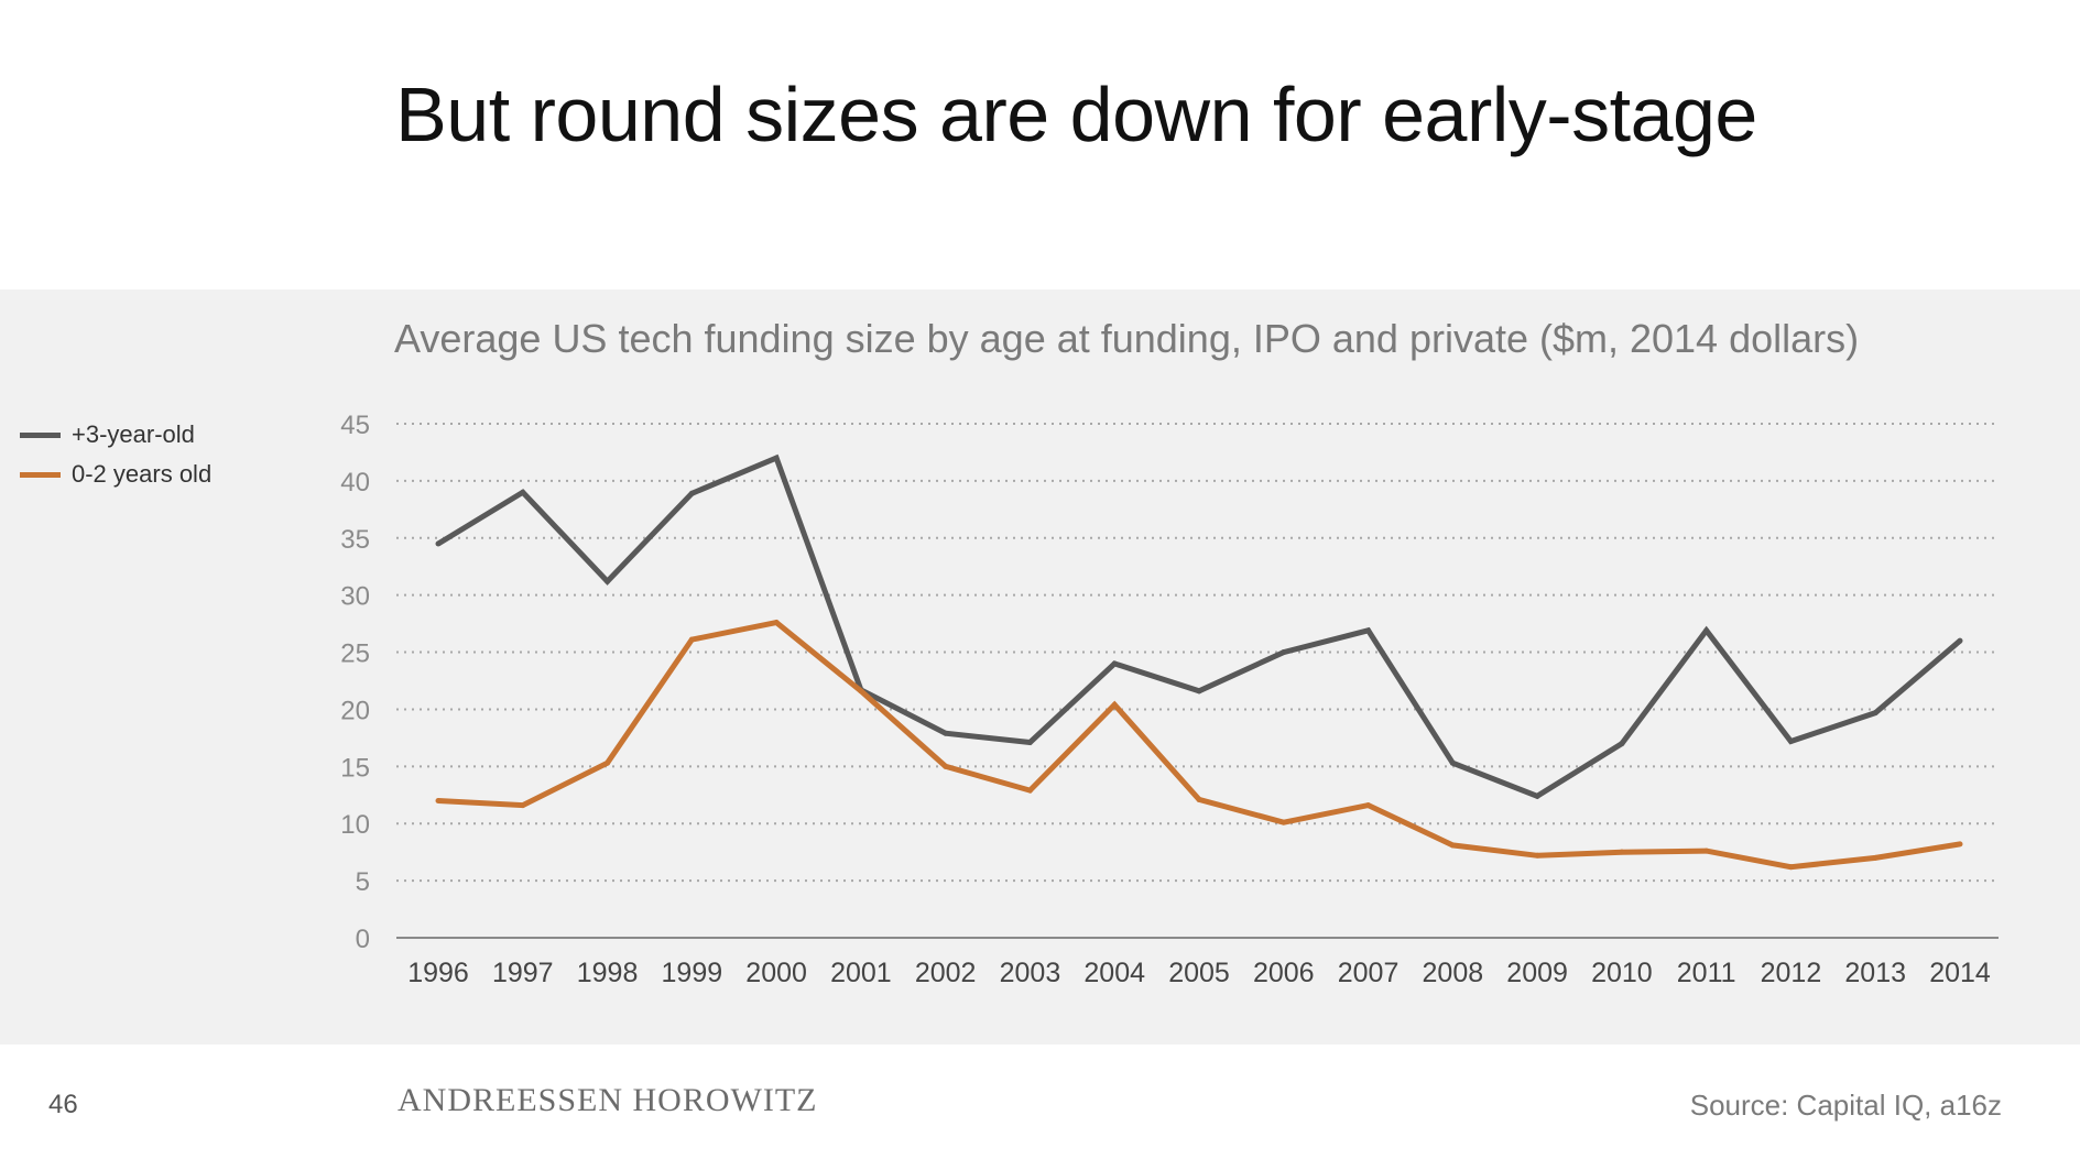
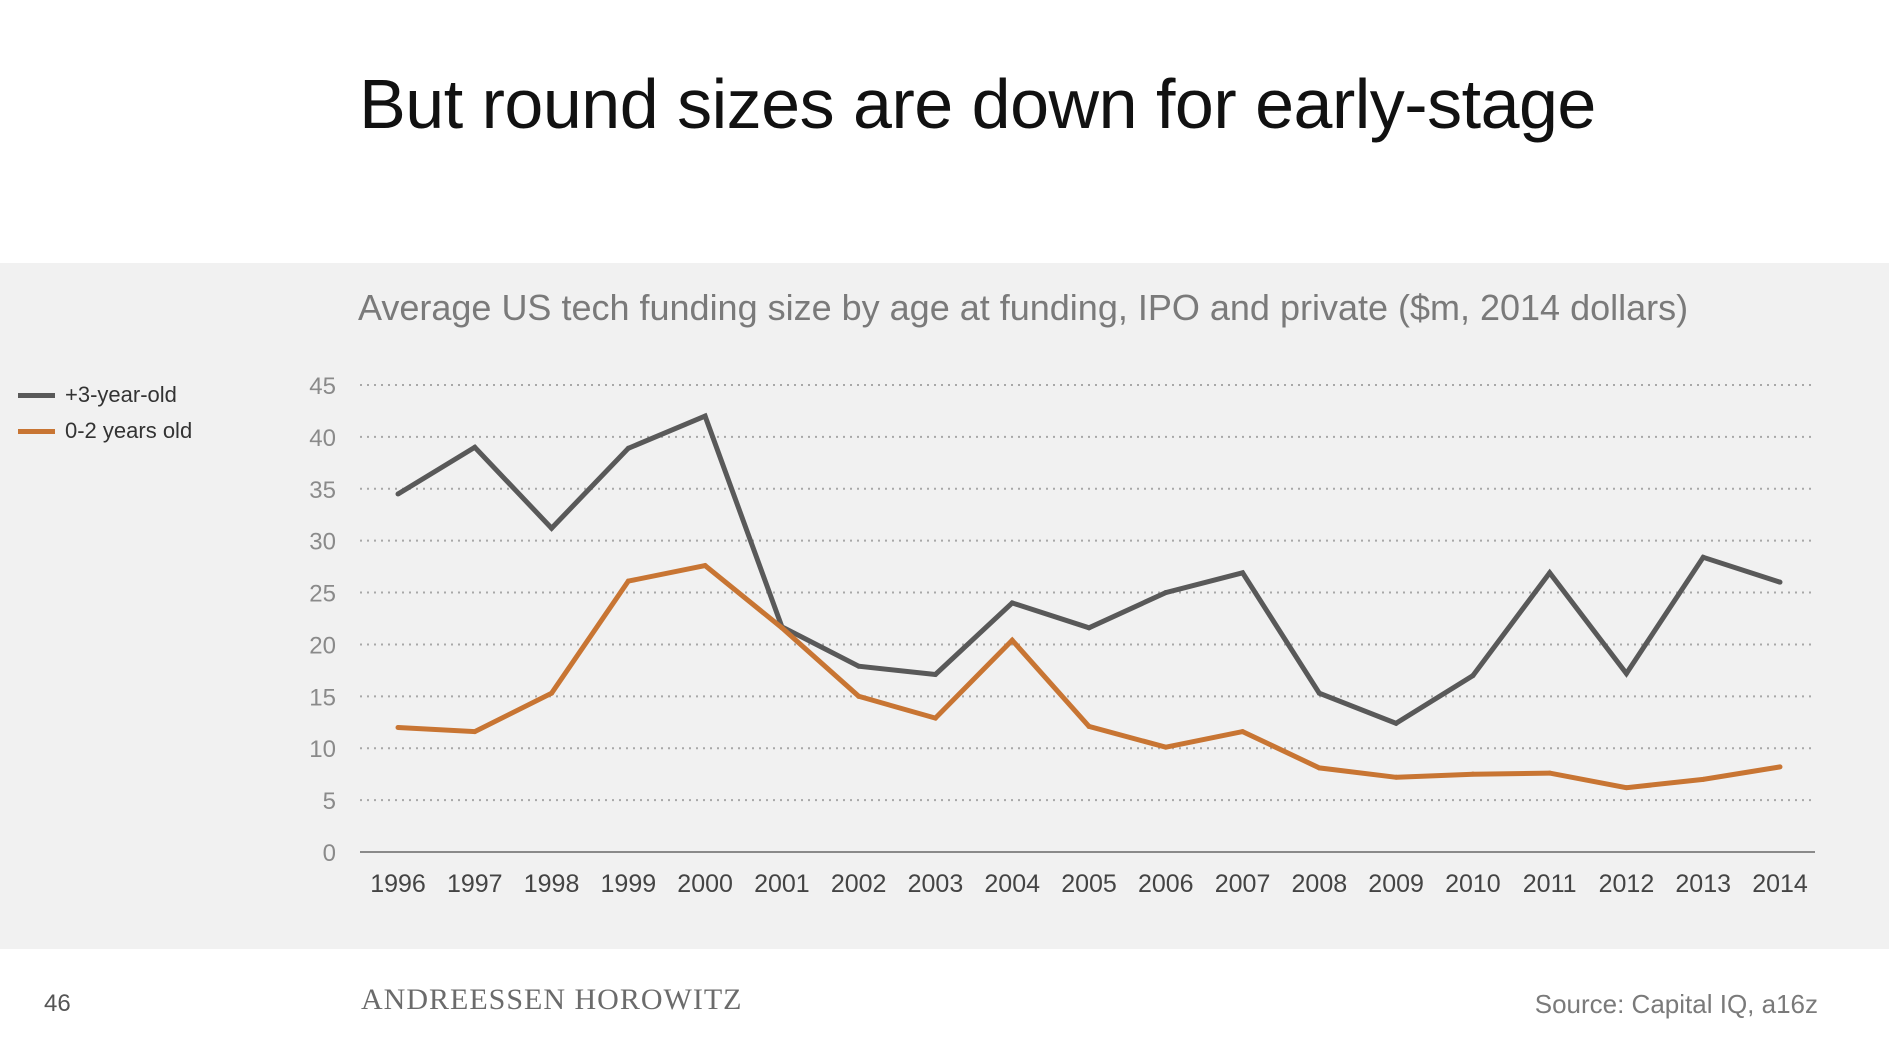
+3-year-old/2013: 19.7 -> 28.4
